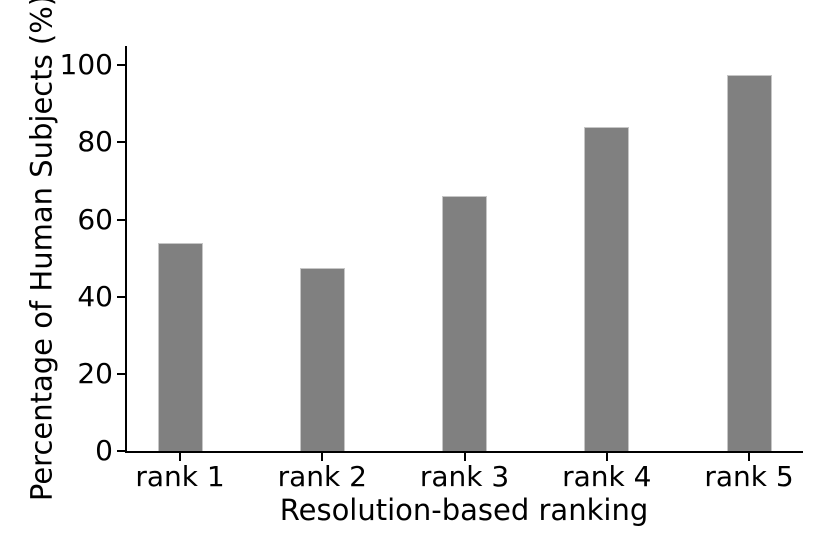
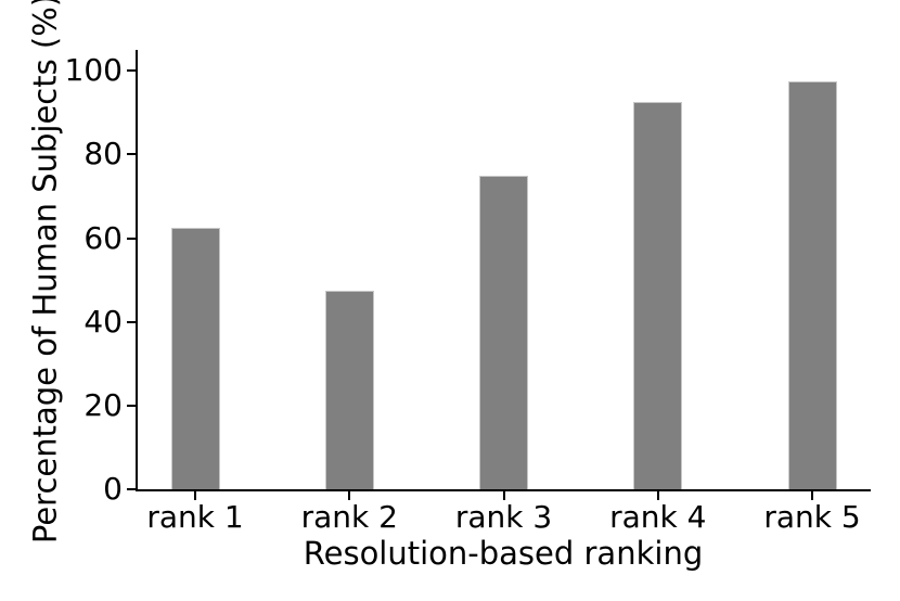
rank 1: 54 -> 62
rank 3: 66 -> 75
rank 4: 84 -> 92
